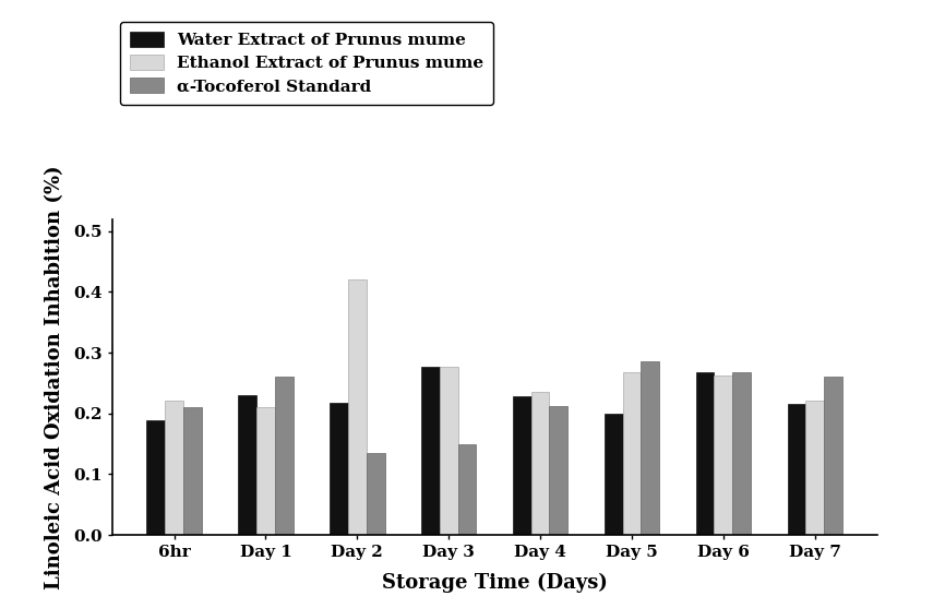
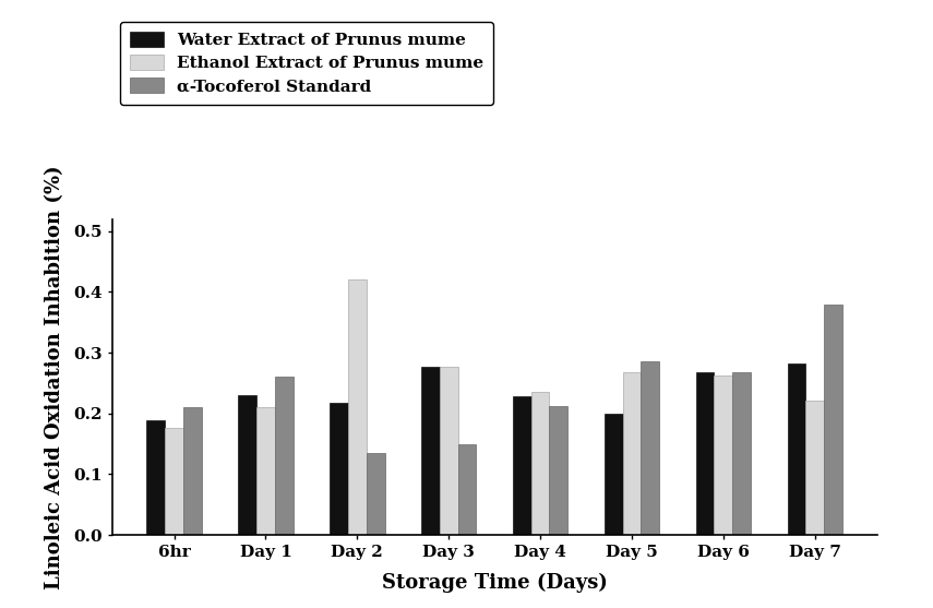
Ethanol Extract of Prunus mume/6hr: 0.221 -> 0.176
Water Extract of Prunus mume/Day 7: 0.215 -> 0.282
α-Tocoferol Standard/Day 7: 0.260 -> 0.380
